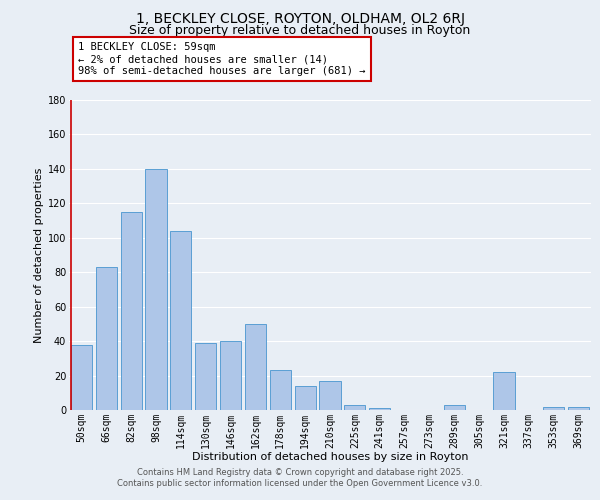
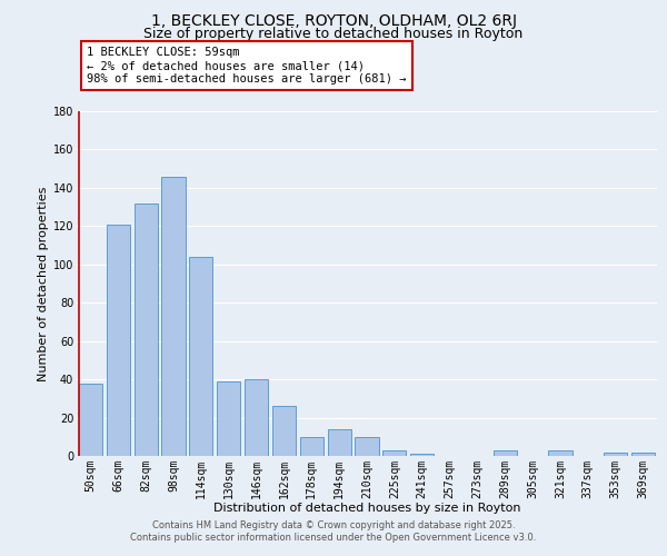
66sqm: 83 -> 121
82sqm: 115 -> 132
98sqm: 140 -> 146
162sqm: 50 -> 26
178sqm: 23 -> 10
210sqm: 17 -> 10
321sqm: 22 -> 3
